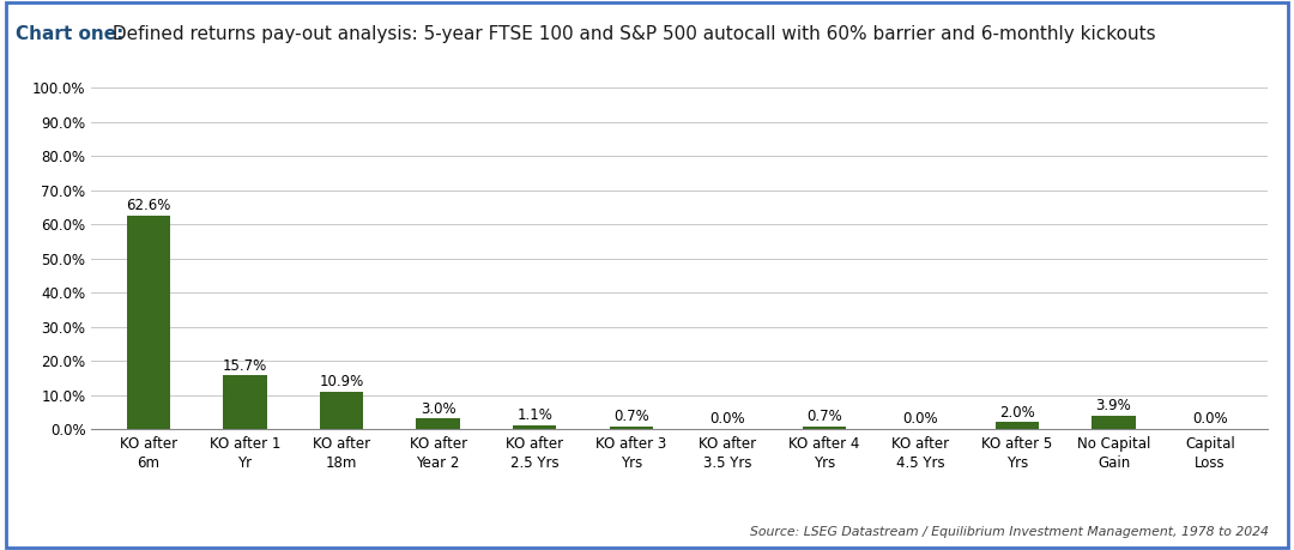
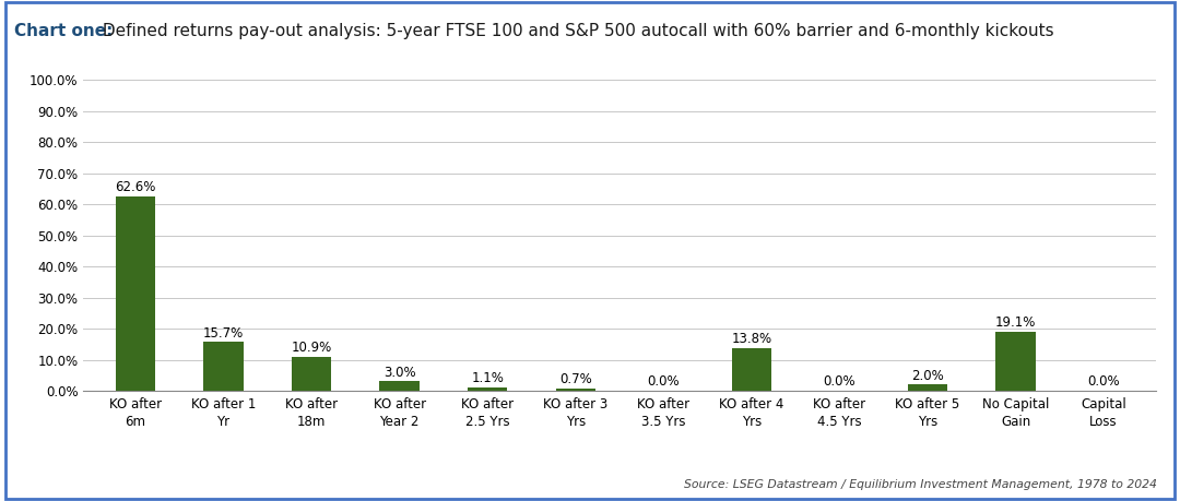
KO after 4 Yrs: 0.7% -> 13.8%
No Capital Gain: 3.9% -> 19.1%
